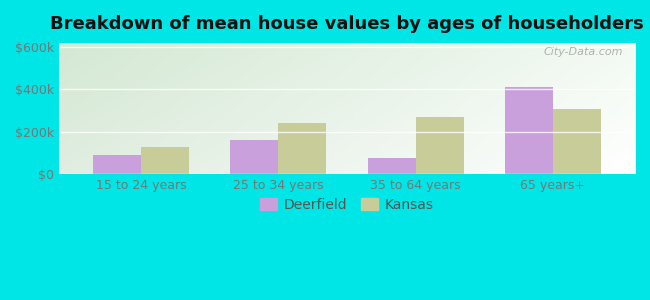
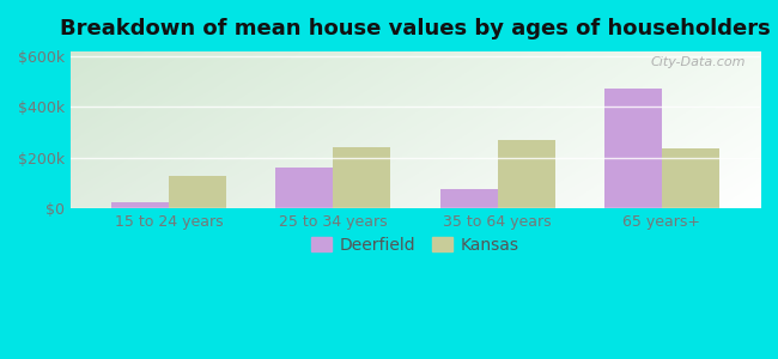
Deerfield/15 to 24 years: $90k -> $25k
Deerfield/65 years+: $410k -> $475k
Kansas/65 years+: $310k -> $235k
